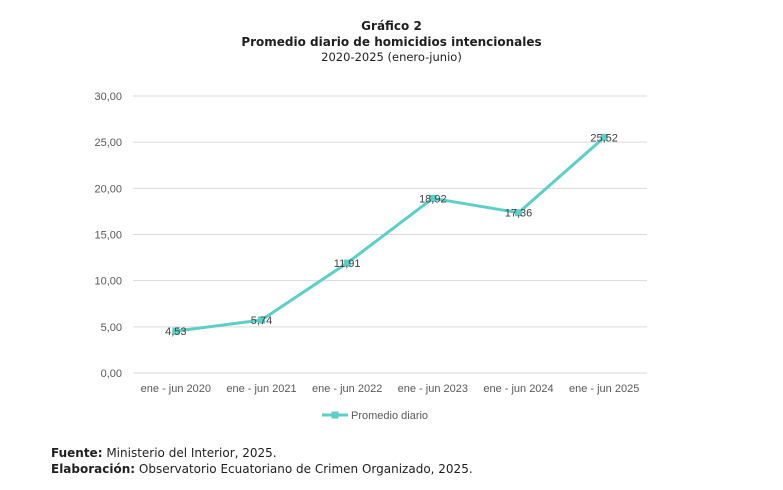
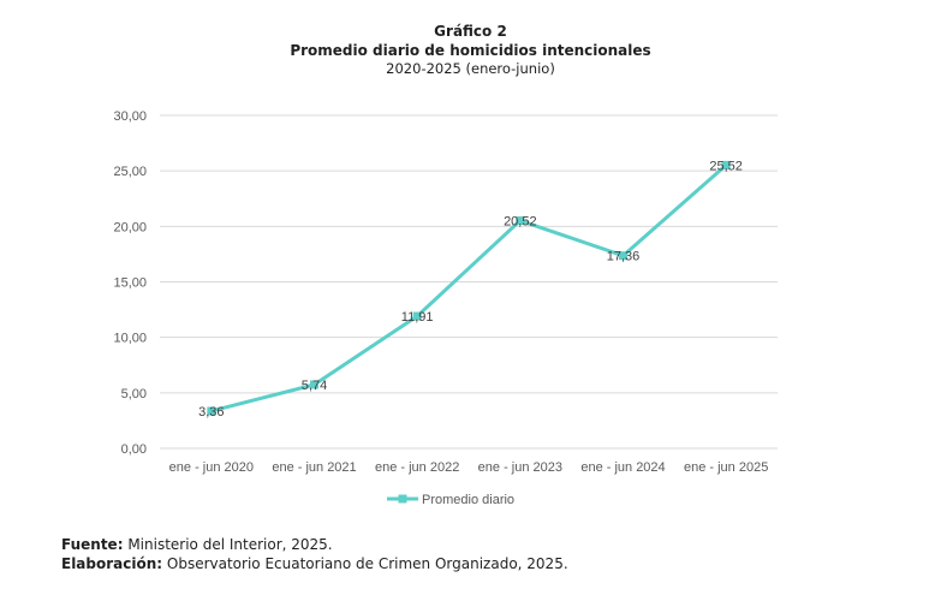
ene - jun 2020: 4,53 -> 3,36
ene - jun 2023: 18,92 -> 20,52
